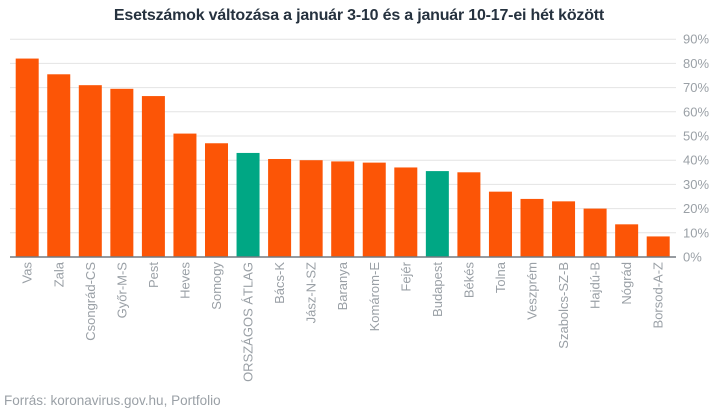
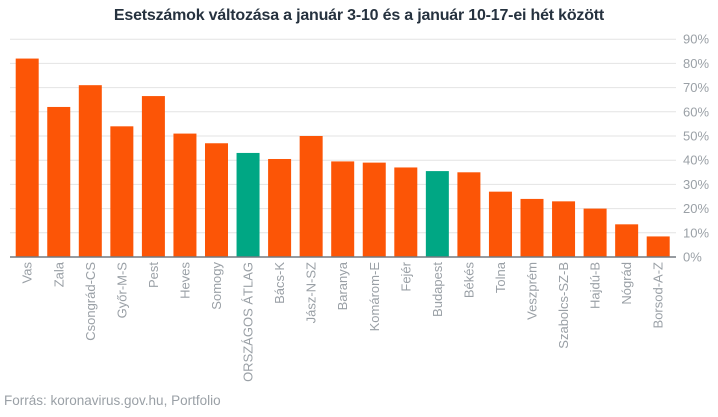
Zala: 76% -> 62%
Győr-M-S: 70% -> 54%
Jász-N-SZ: 40% -> 50%
